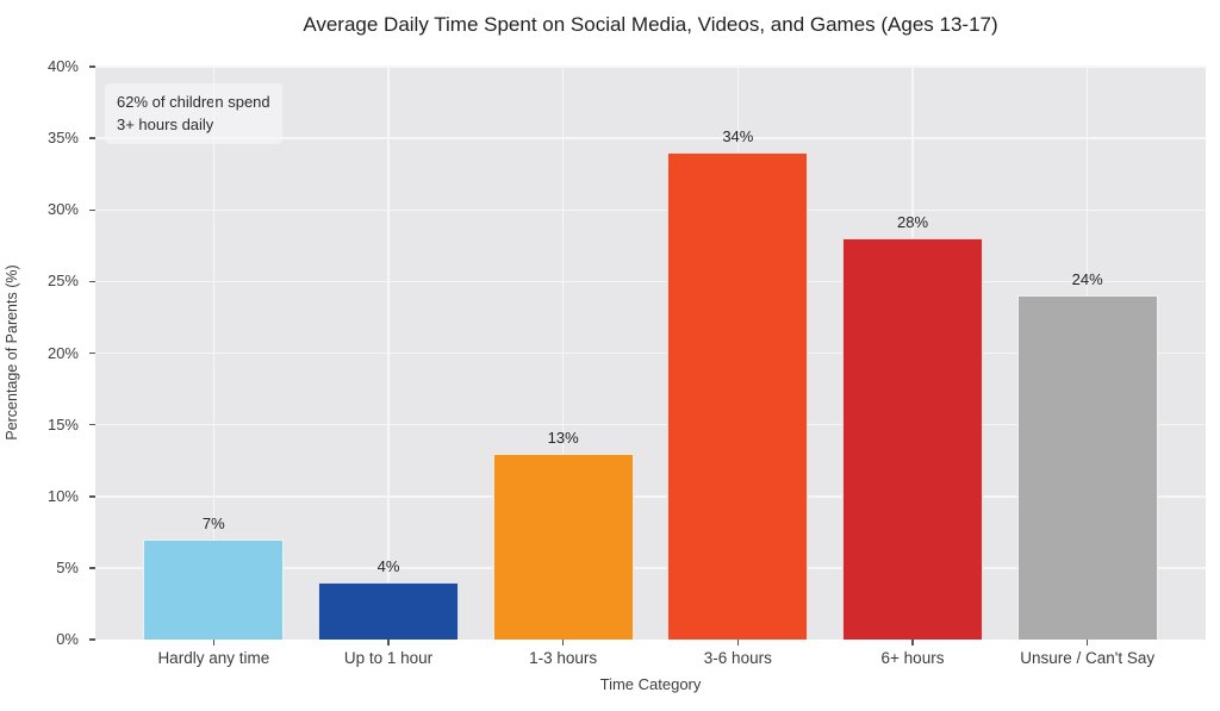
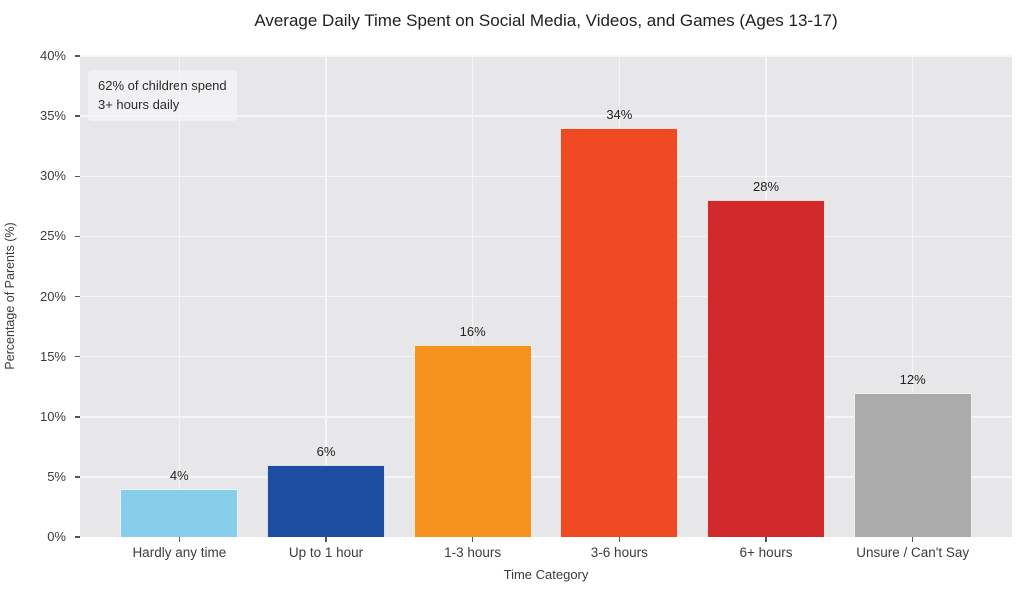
Hardly any time: 7% -> 4%
Up to 1 hour: 4% -> 6%
1-3 hours: 13% -> 16%
Unsure / Can't Say: 24% -> 12%
